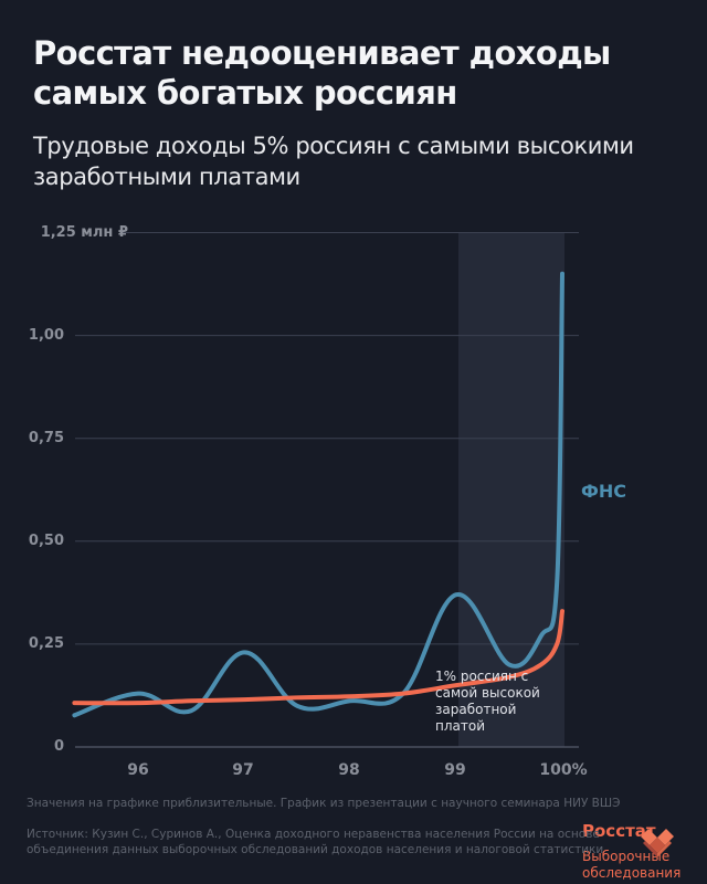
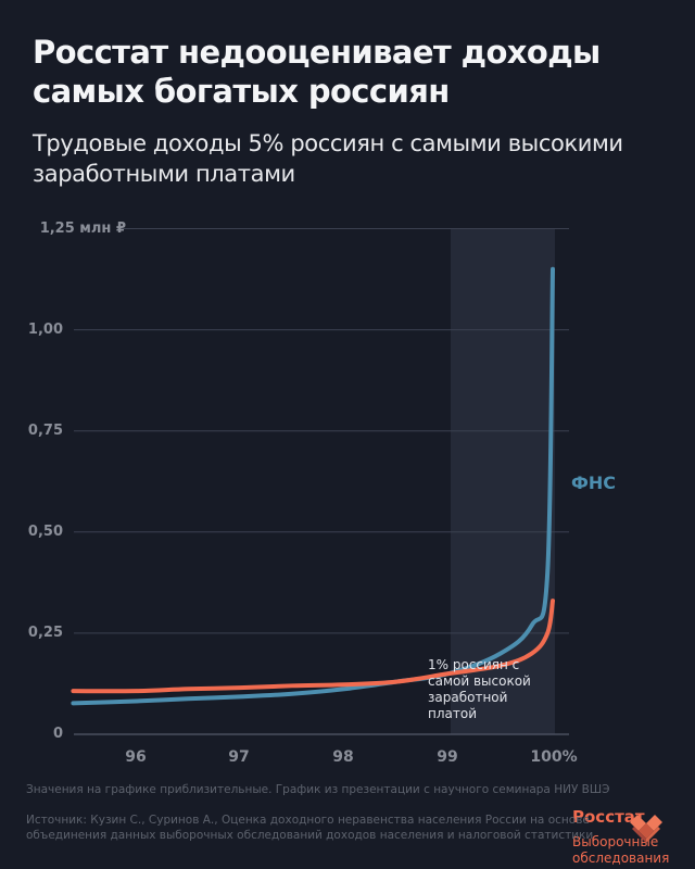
ФНС/96: 0,13 -> 0,08
ФНС/97: 0,23 -> 0,09
ФНС/99: 0,37 -> 0,15
